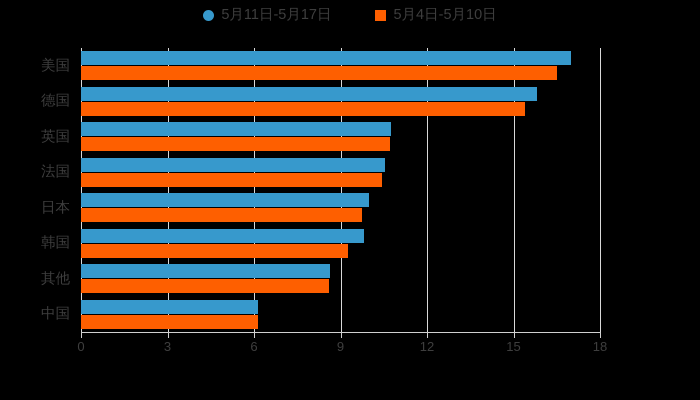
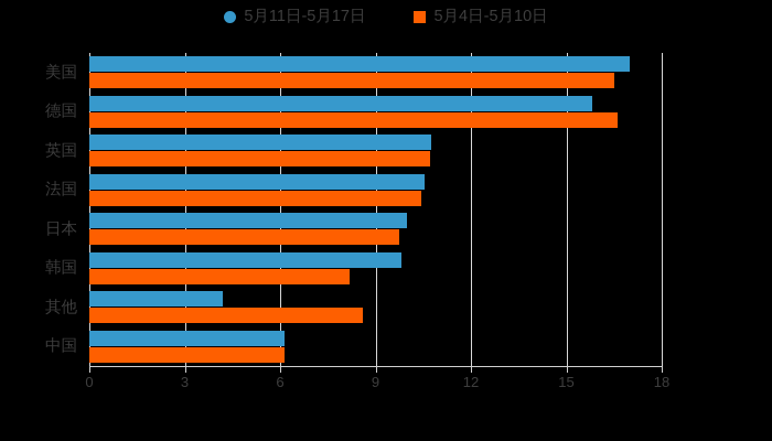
5月4日-5月10日/德国: 15.4 -> 16.6
5月4日-5月10日/韩国: 9.2 -> 8.2
5月11日-5月17日/其他: 8.7 -> 4.2
